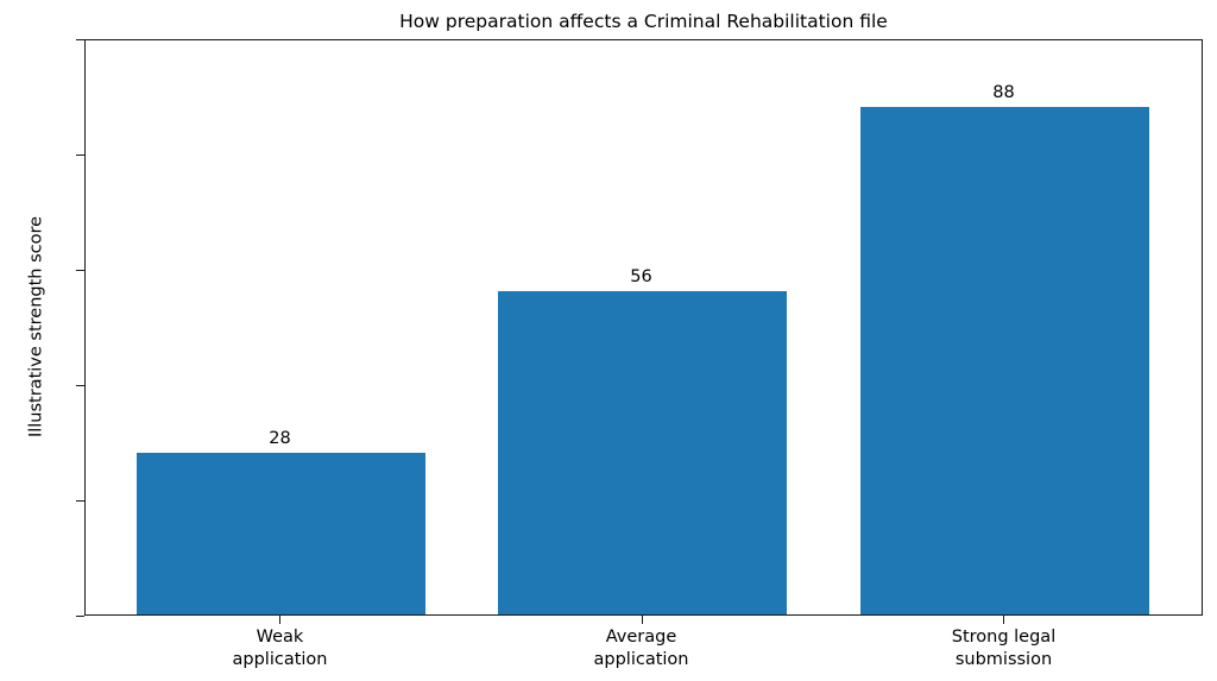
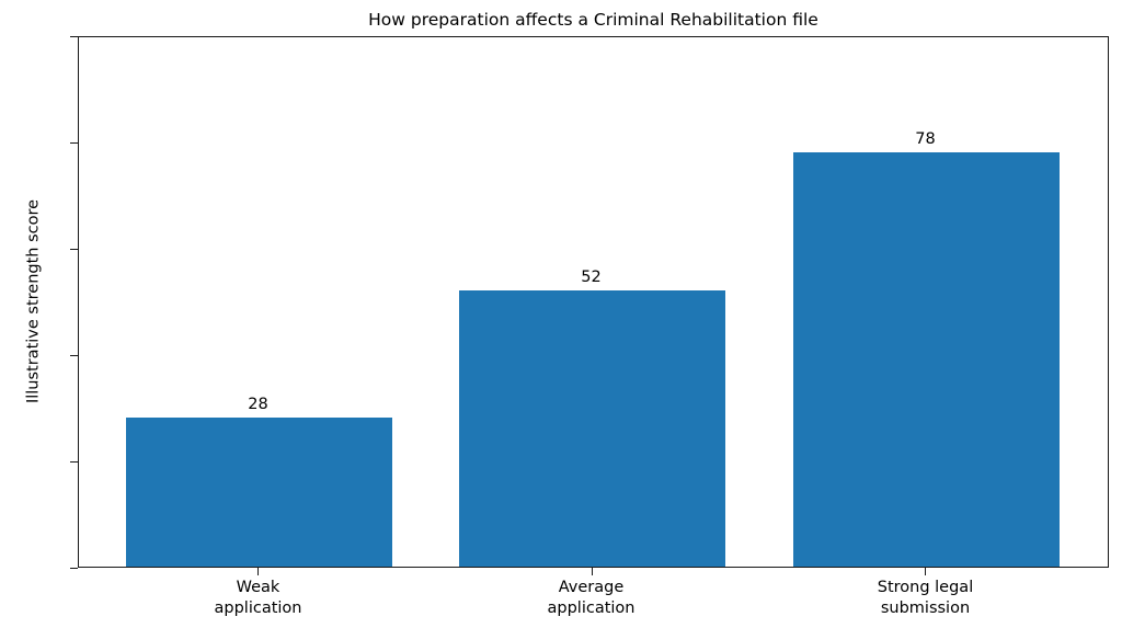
Average application: 56 -> 52
Strong legal submission: 88 -> 78
